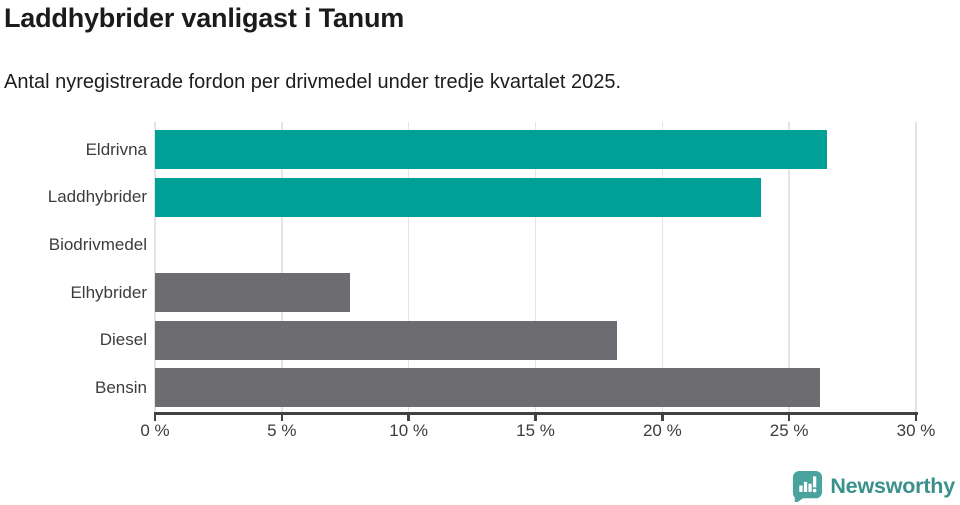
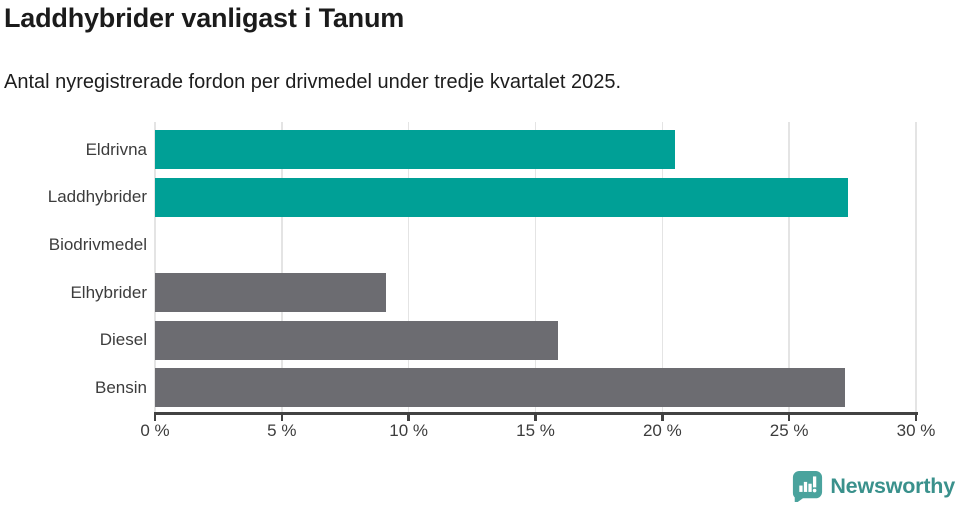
Eldrivna: 26.5% -> 20.5%
Laddhybrider: 23.9% -> 27.3%
Elhybrider: 7.7% -> 9.1%
Diesel: 18.2% -> 15.9%
Bensin: 26.2% -> 27.2%
